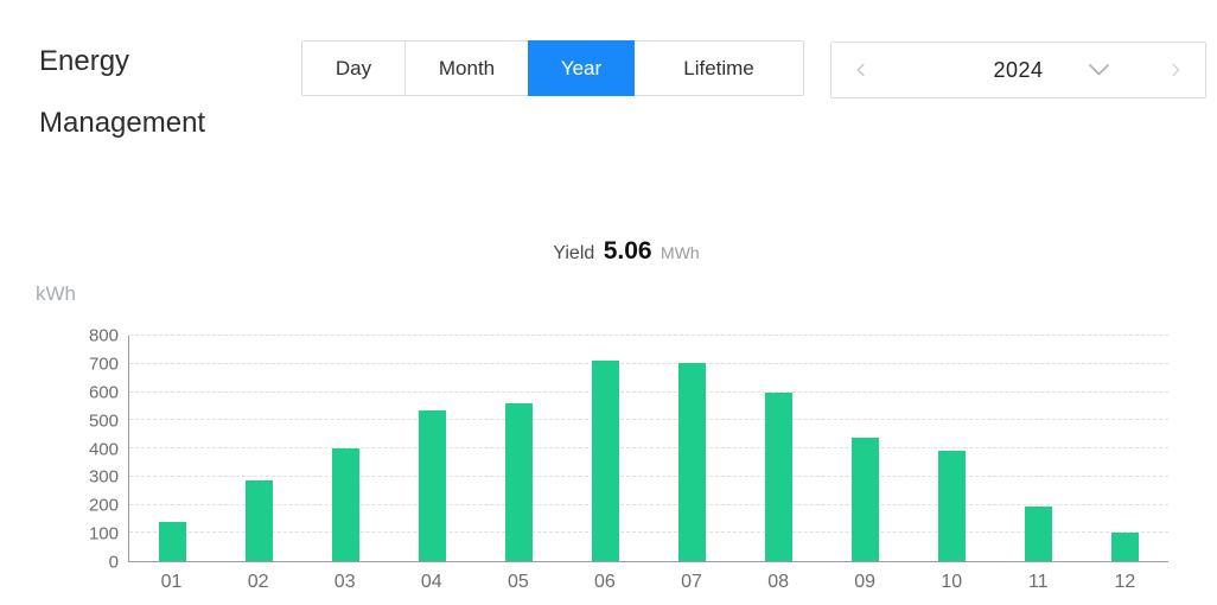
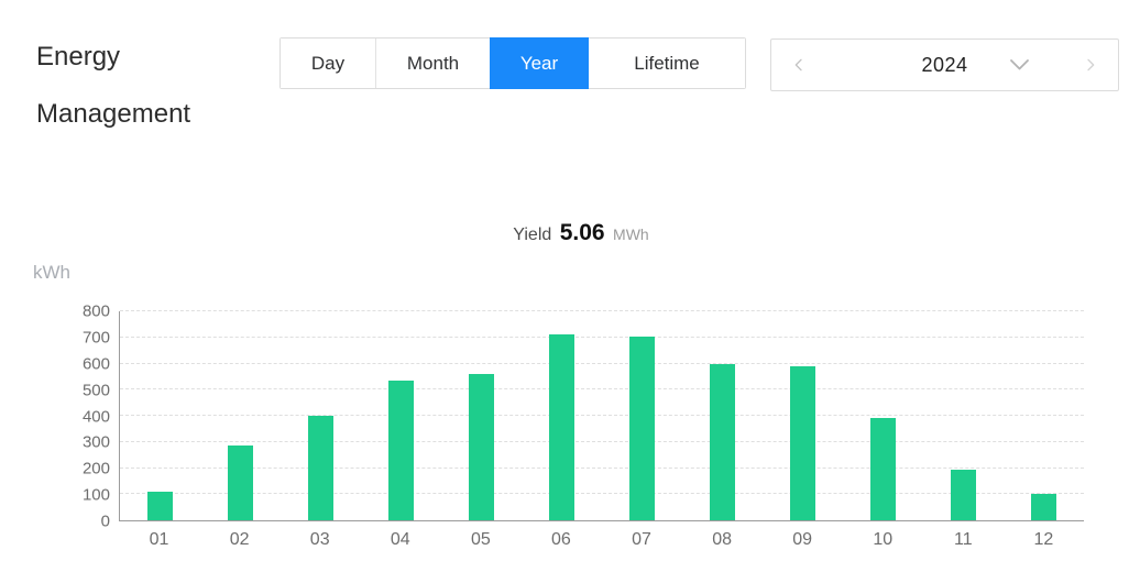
01: 140 -> 110
09: 440 -> 590
